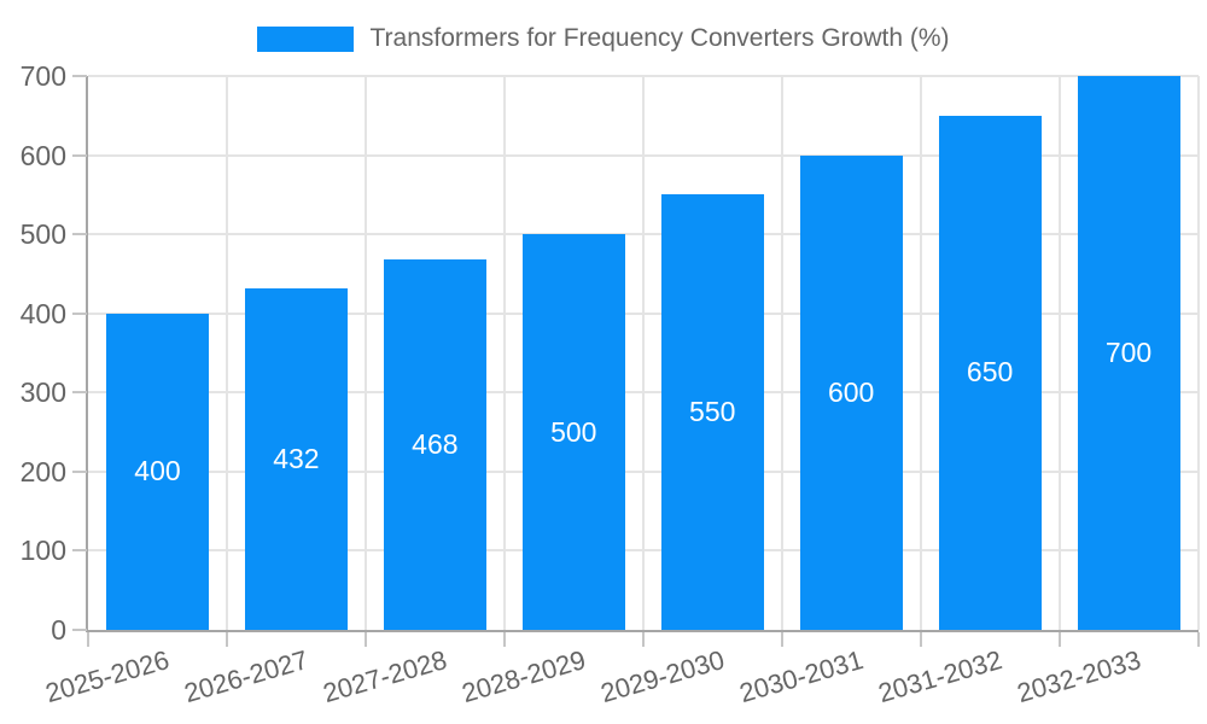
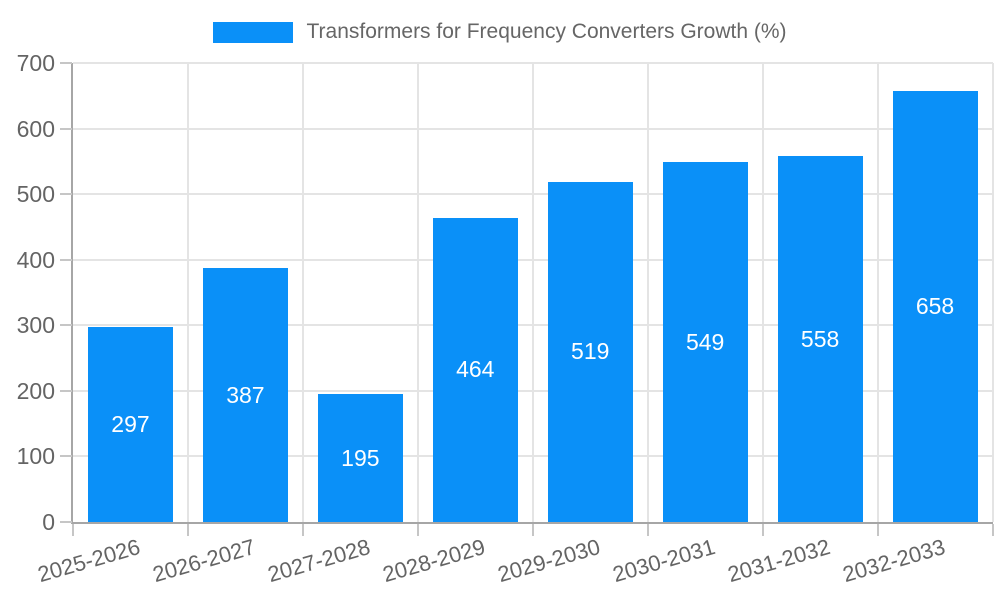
2025-2026: 400 -> 297
2026-2027: 432 -> 387
2027-2028: 468 -> 195
2028-2029: 500 -> 464
2029-2030: 550 -> 519
2030-2031: 600 -> 549
2031-2032: 650 -> 558
2032-2033: 700 -> 658
